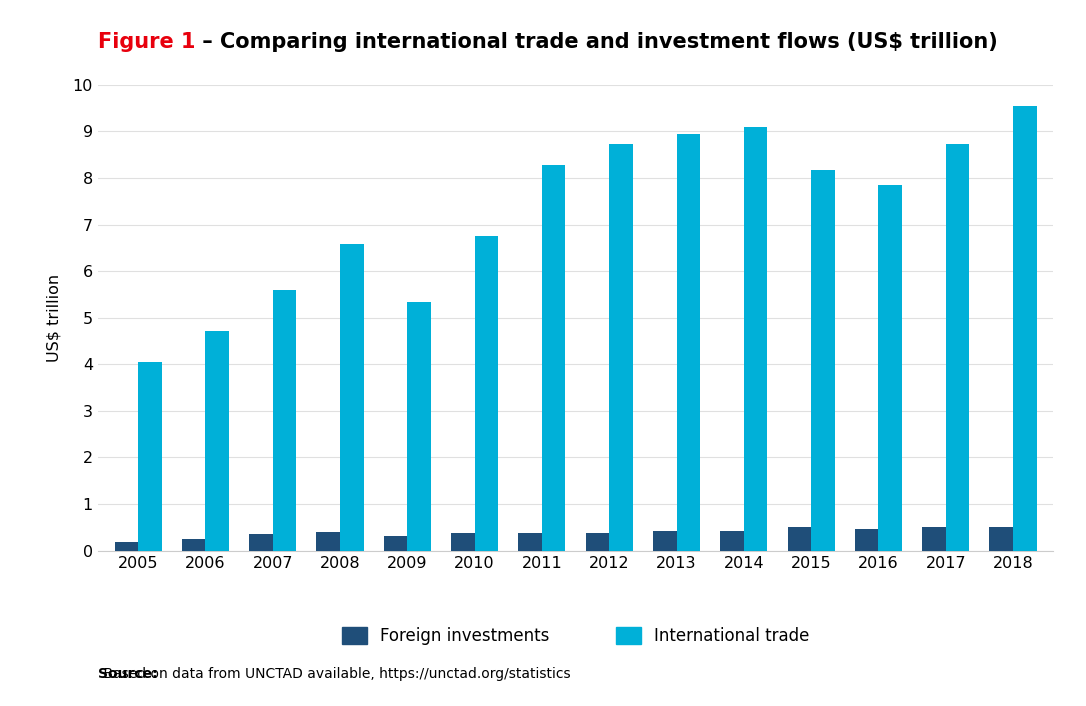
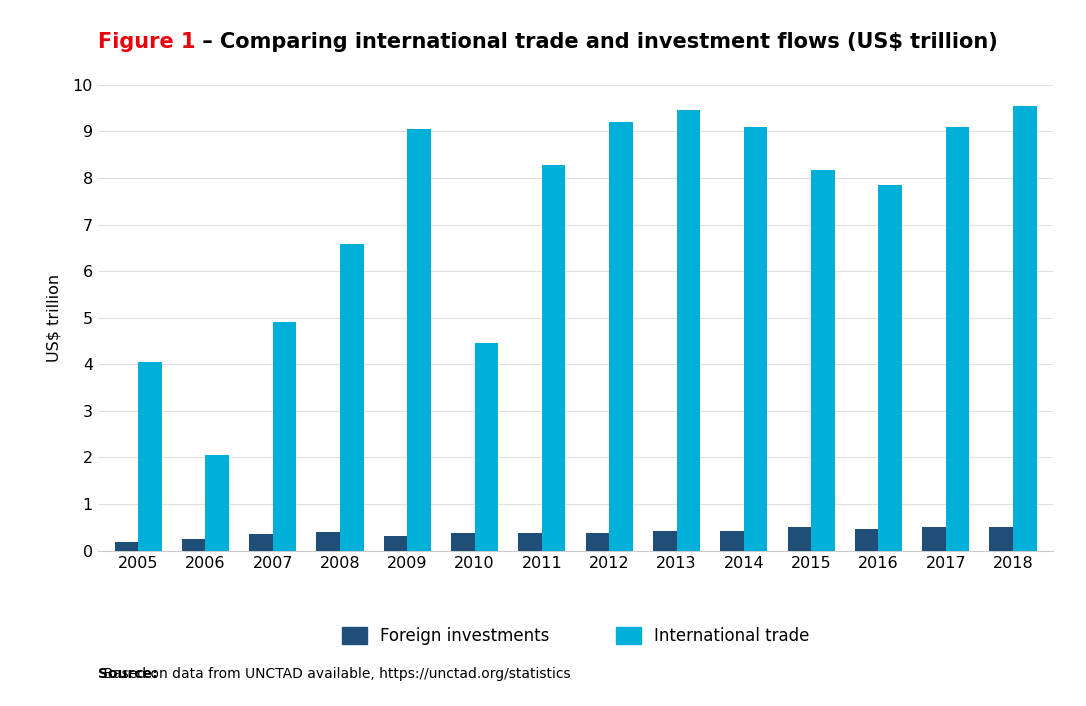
International trade/2006: 4.72 -> 2.05
International trade/2007: 5.60 -> 4.90
International trade/2009: 5.34 -> 9.05
International trade/2010: 6.75 -> 4.45
International trade/2012: 8.72 -> 9.20
International trade/2013: 8.95 -> 9.45
International trade/2017: 8.72 -> 9.10
